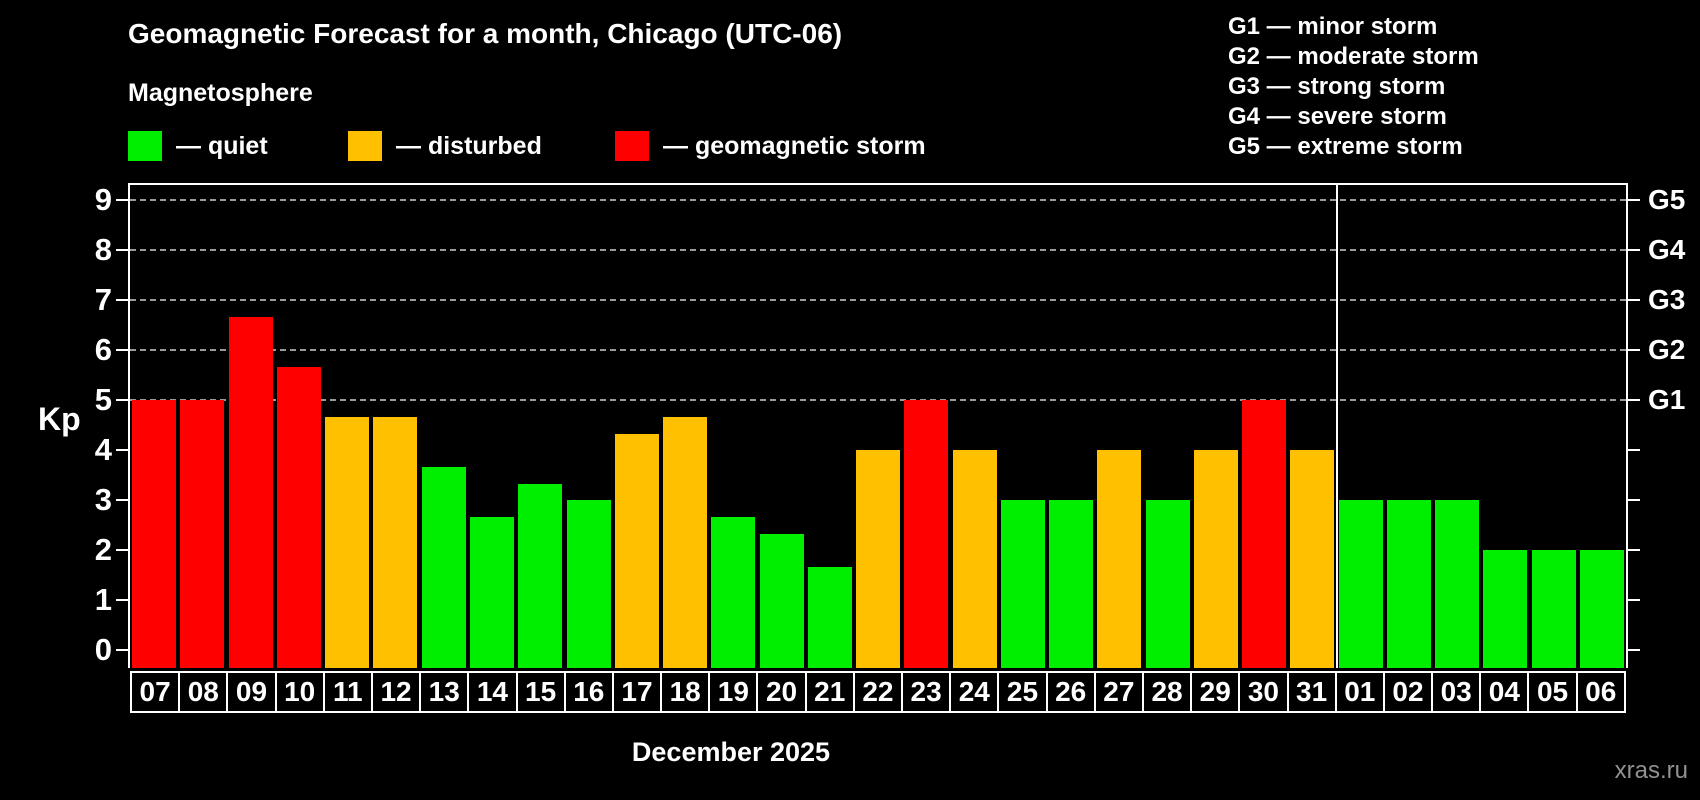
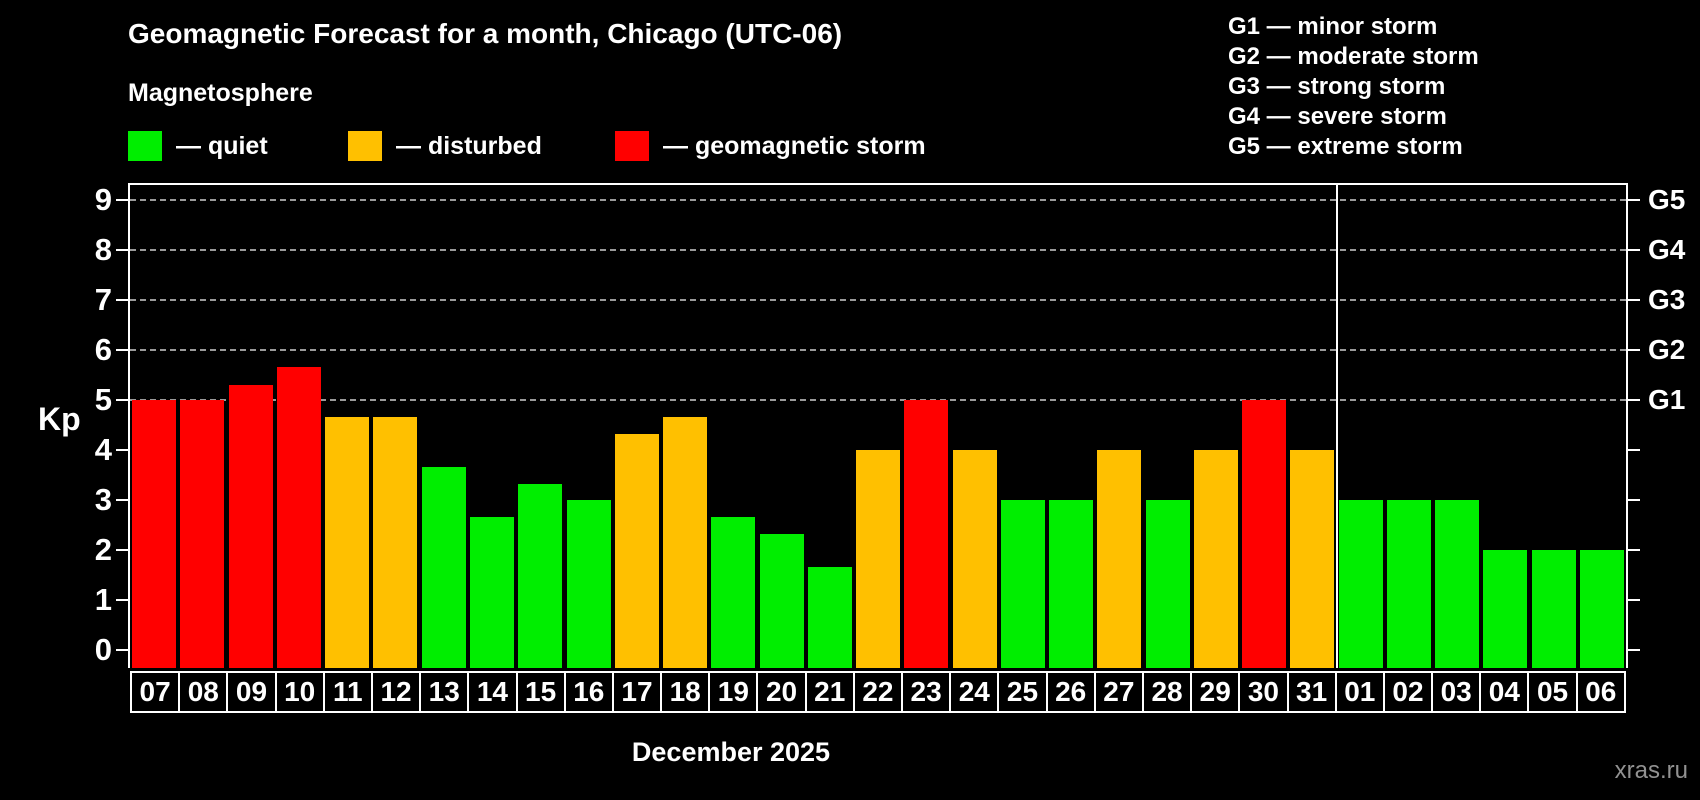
09: 6.7 -> 5.3
